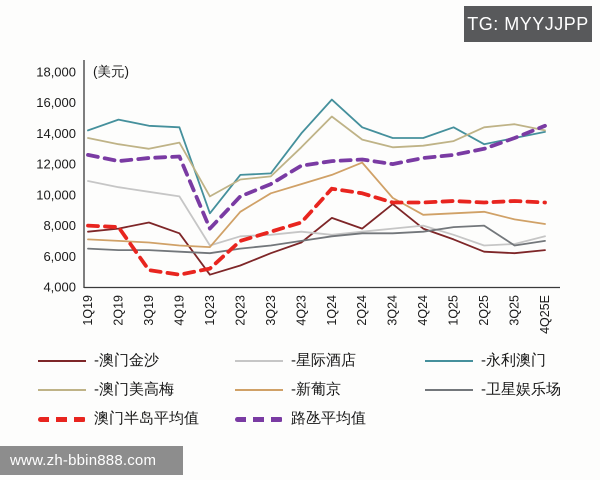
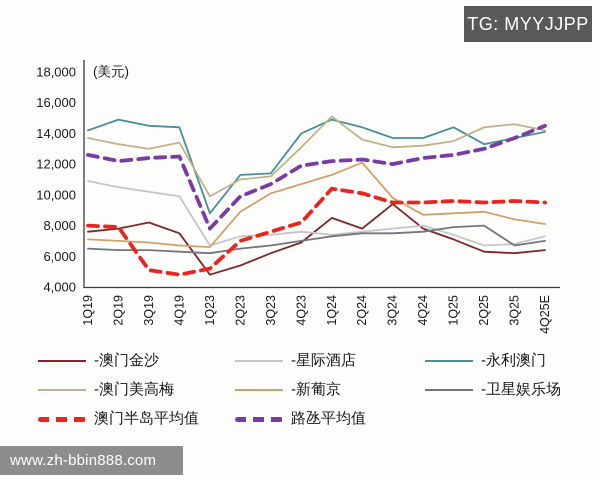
-永利澳门/1Q24: 16200 -> 14900
